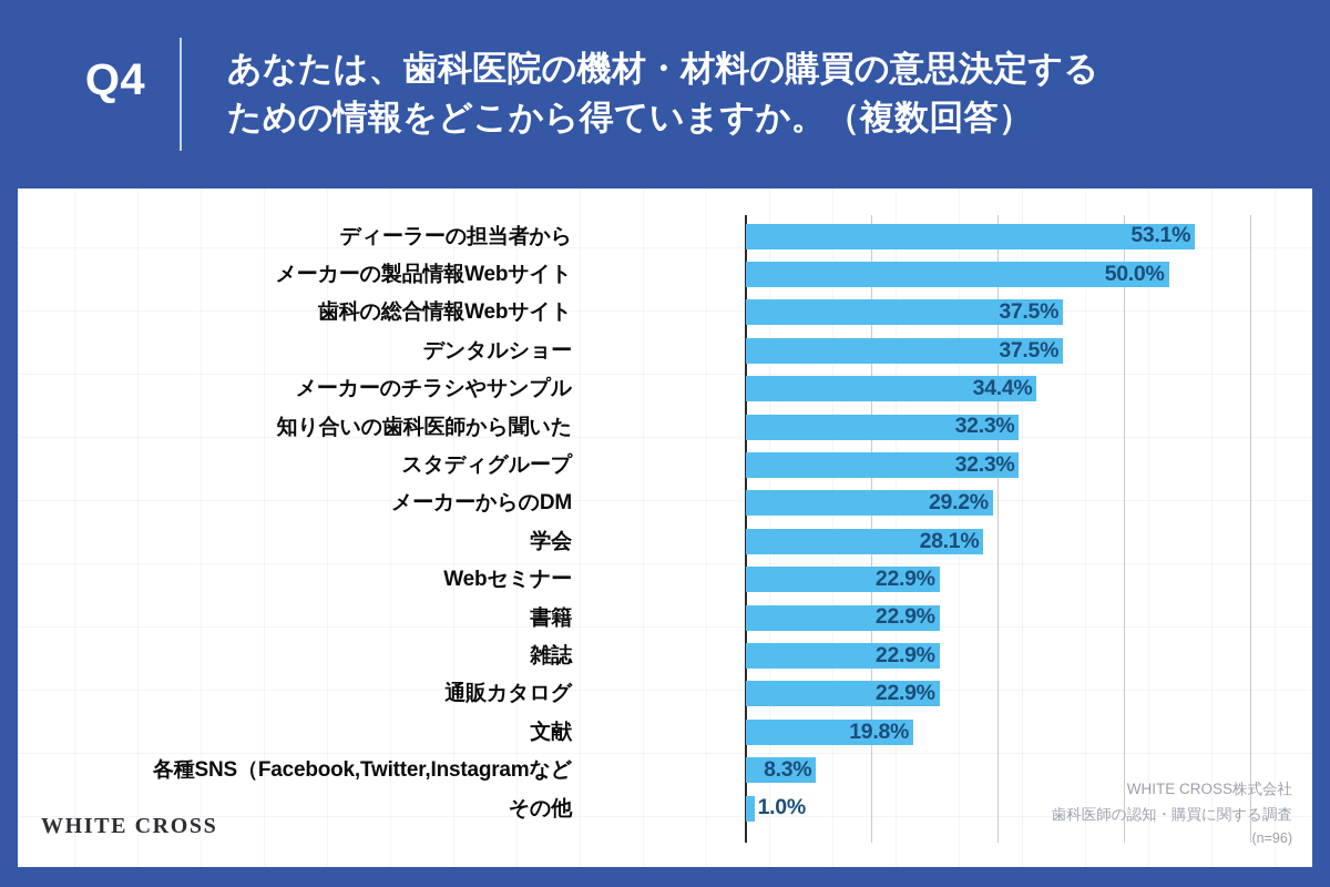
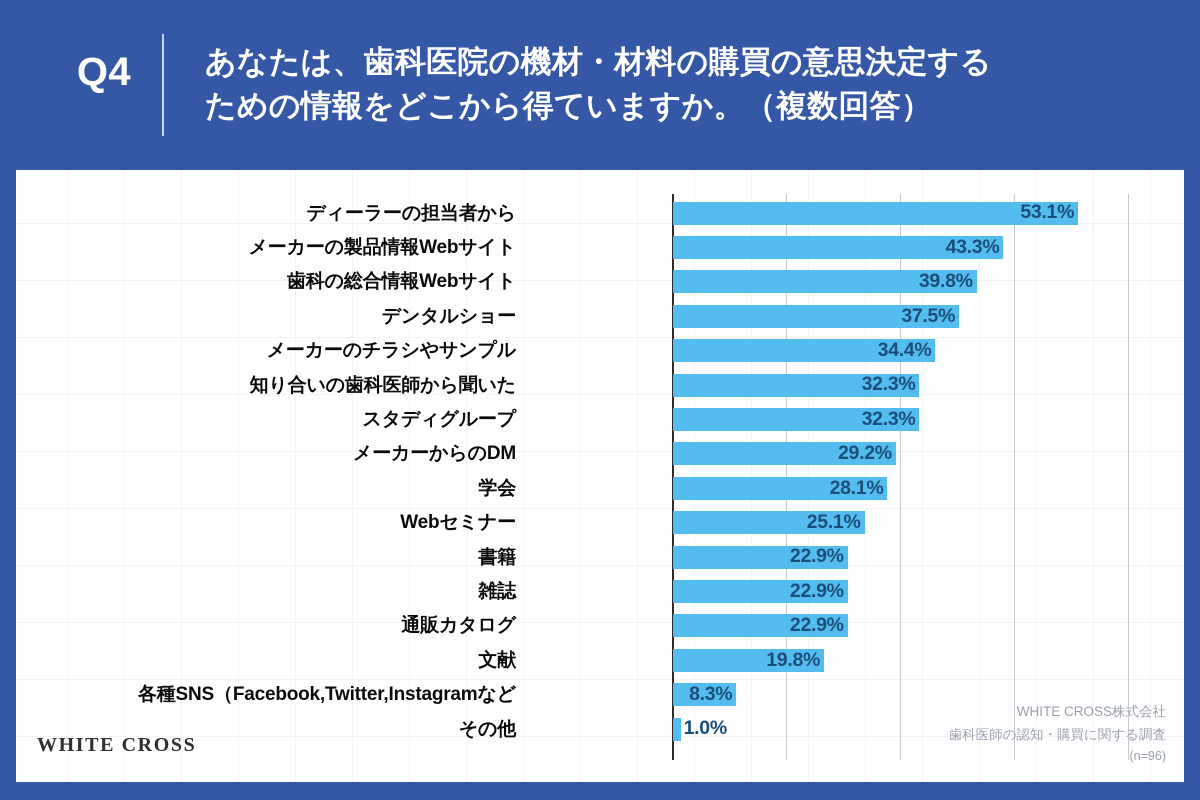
メーカーの製品情報Webサイト: 50.0% -> 43.3%
歯科の総合情報Webサイト: 37.5% -> 39.8%
Webセミナー: 22.9% -> 25.1%
